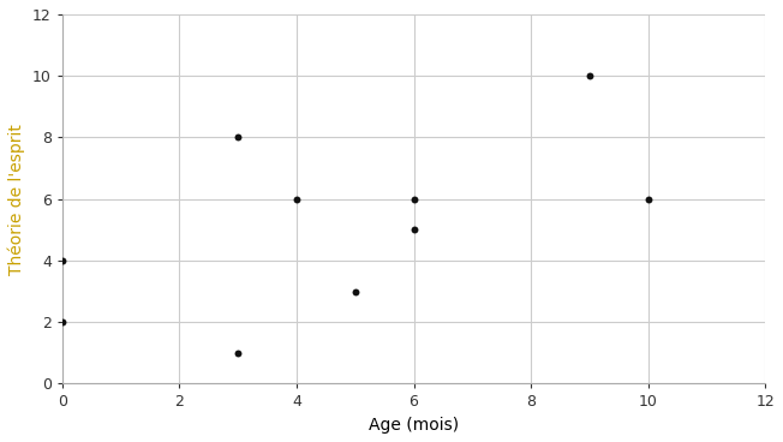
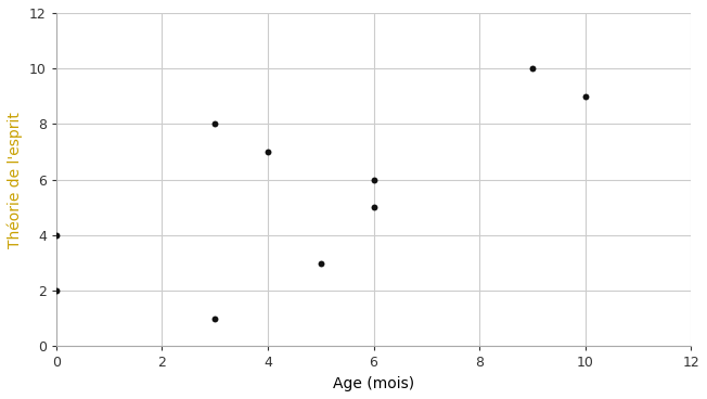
4: 6 -> 7
10: 6 -> 9
